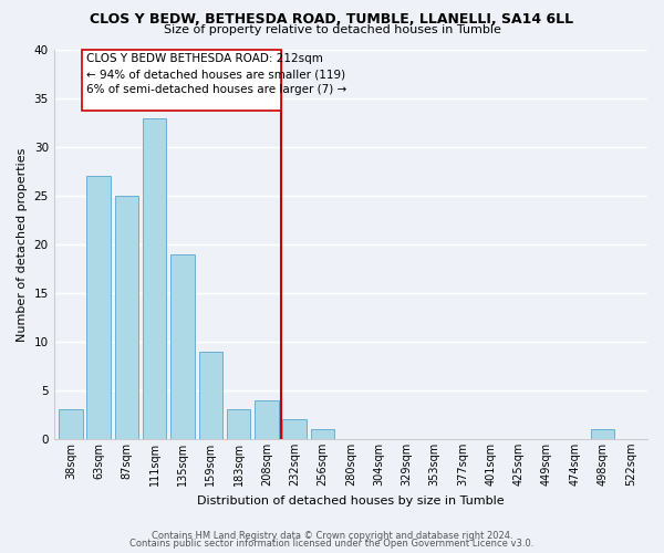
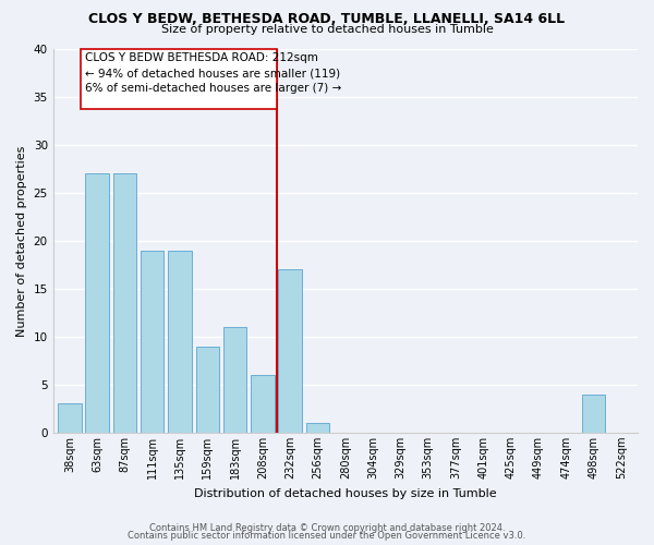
87sqm: 25 -> 27
111sqm: 33 -> 19
183sqm: 3 -> 11
208sqm: 4 -> 6
232sqm: 2 -> 17
498sqm: 1 -> 4
